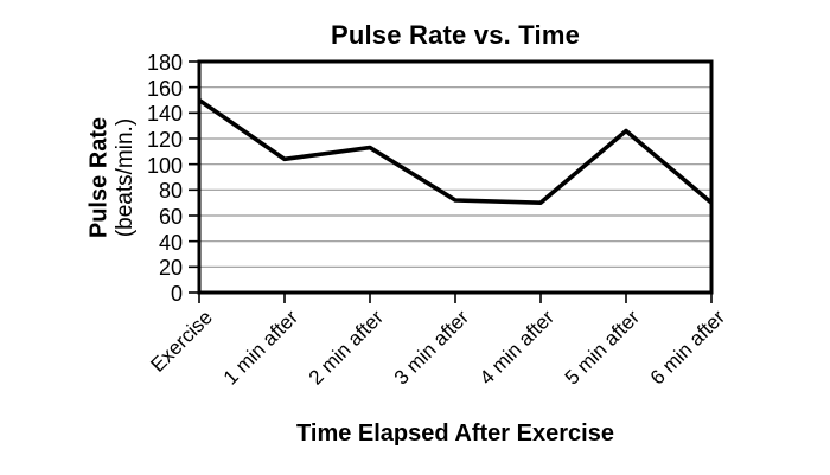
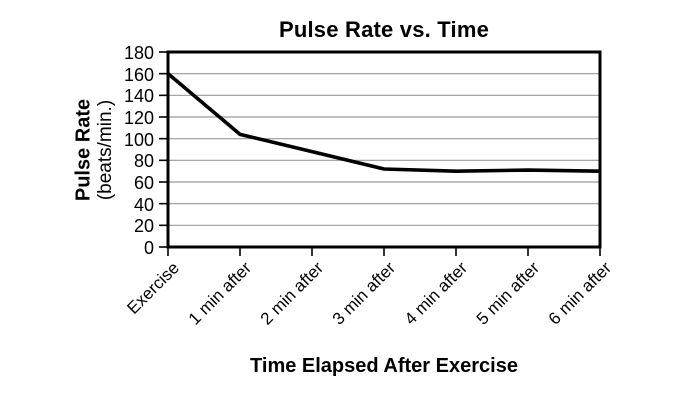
Exercise: 150 -> 160
2 min after: 113 -> 88
5 min after: 126 -> 71
